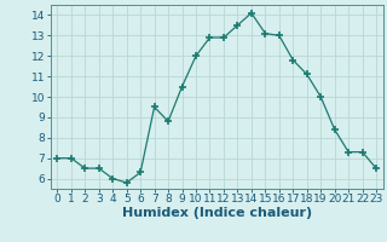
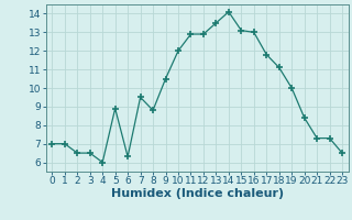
5: 5.8 -> 8.9
